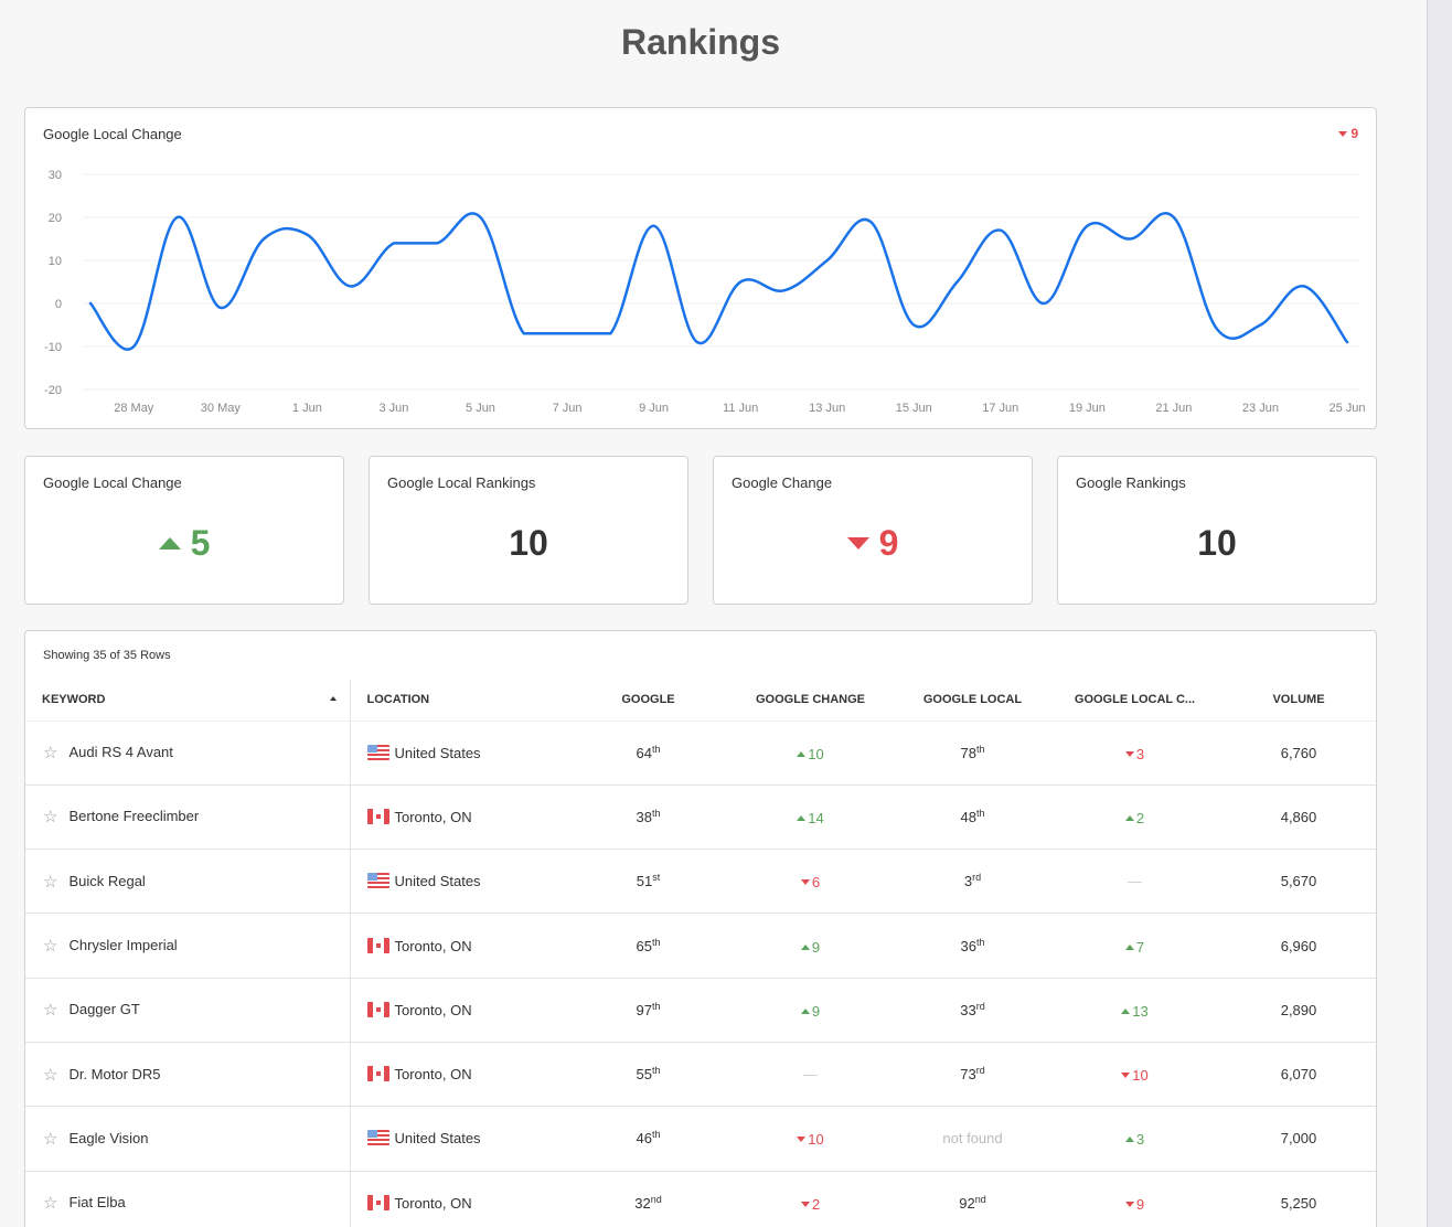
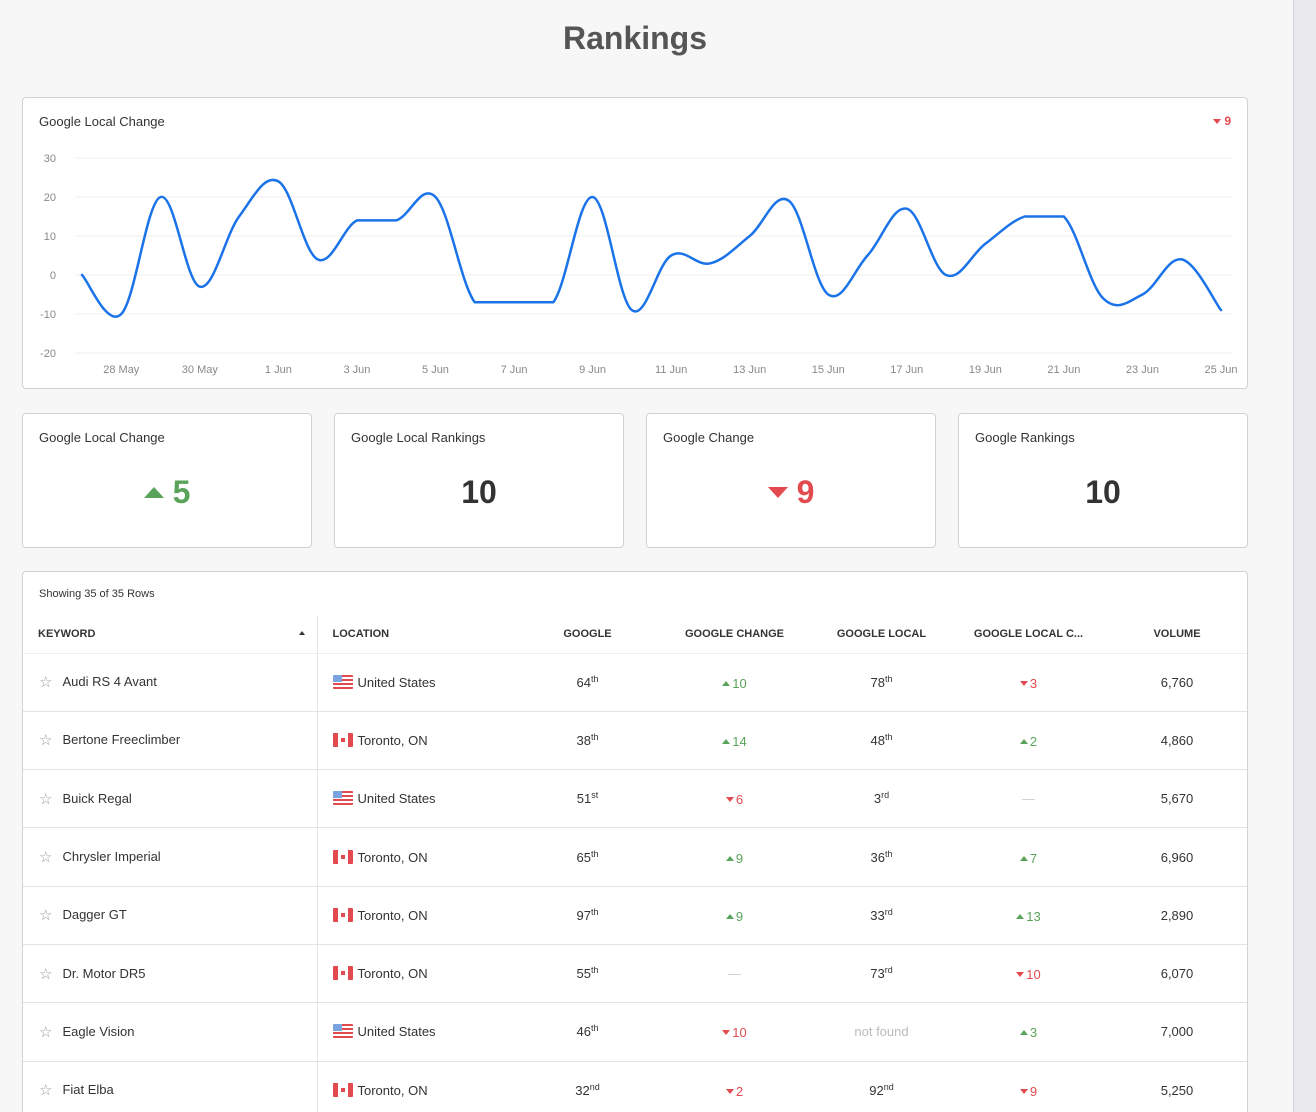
30 May: -1 -> -3
1 Jun: 16 -> 24
9 Jun: 18 -> 20
19 Jun: 18 -> 8
21 Jun: 20 -> 15
